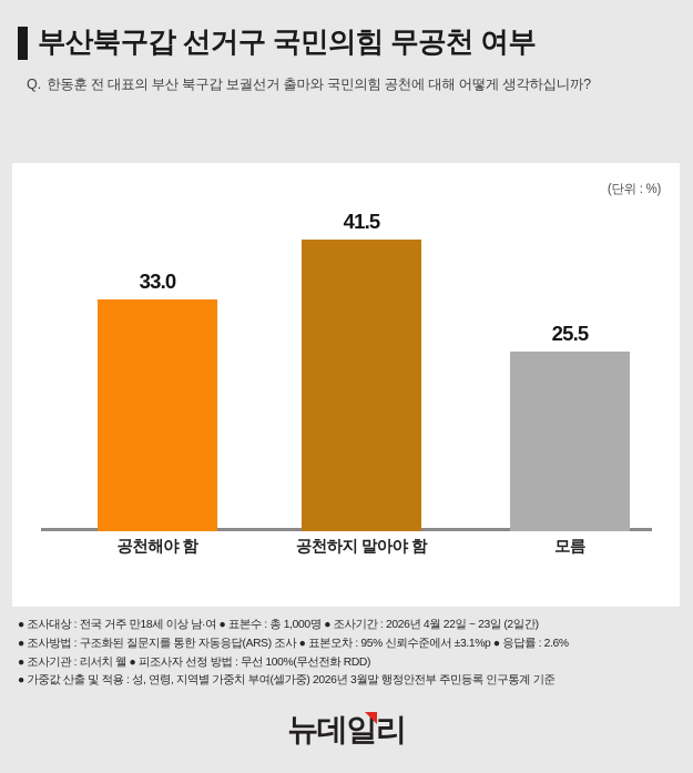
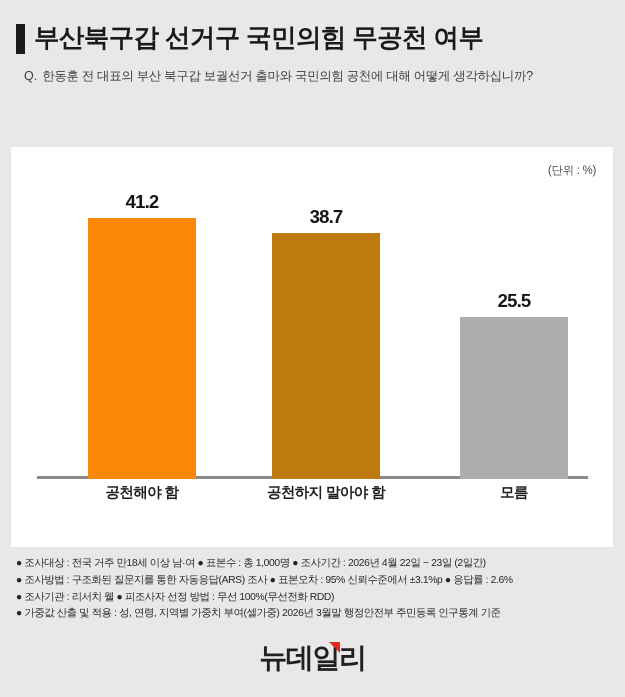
공천해야 함: 33.0 -> 41.2
공천하지 말아야 함: 41.5 -> 38.7
